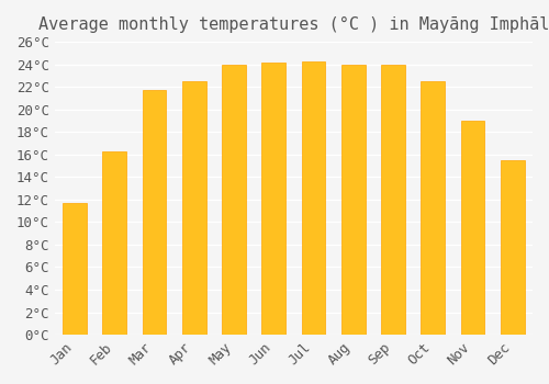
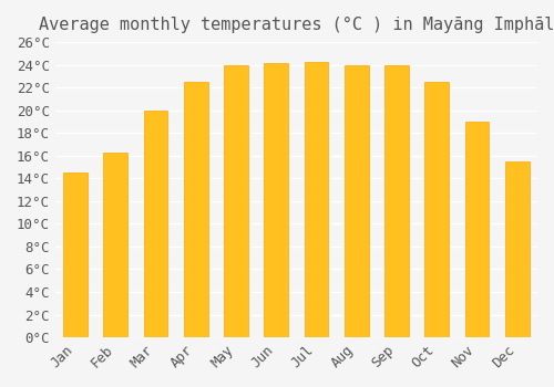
Jan: 11.7°C -> 14.5°C
Mar: 21.7°C -> 20.0°C
